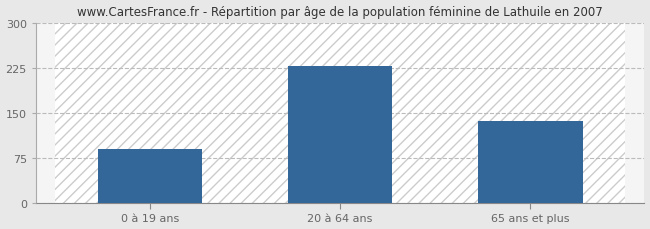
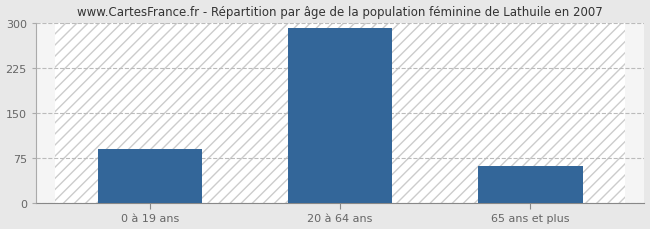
20 à 64 ans: 228 -> 291
65 ans et plus: 136 -> 62
